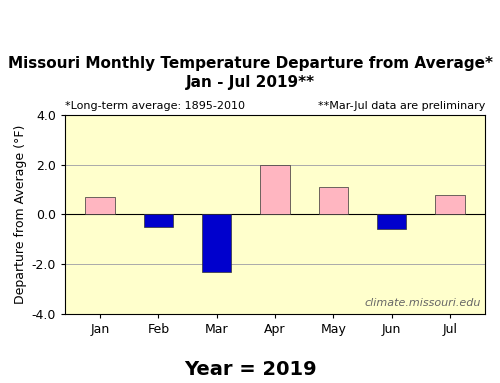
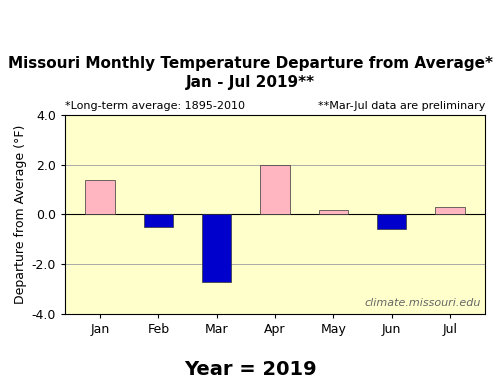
Jan: 0.7 -> 1.4
Mar: -2.3 -> -2.7
May: 1.1 -> 0.2
Jul: 0.8 -> 0.3
